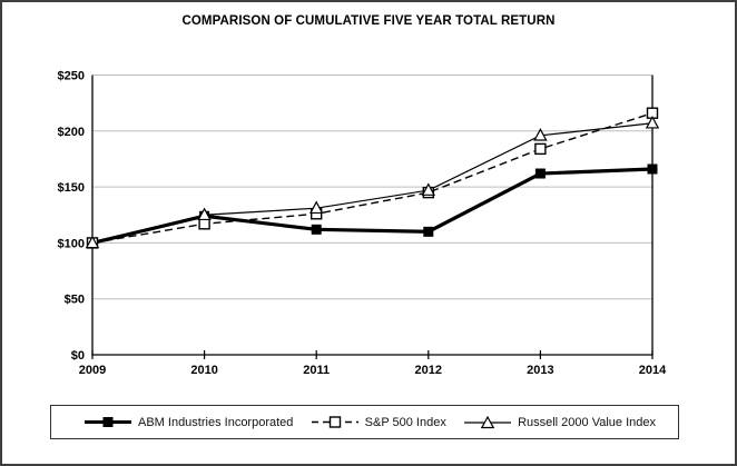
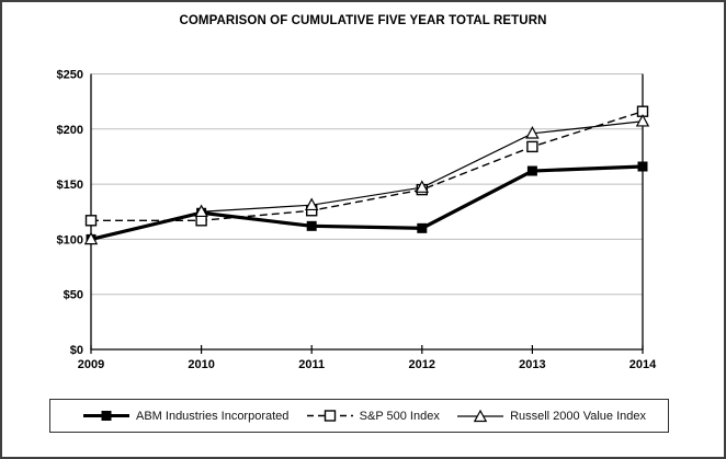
S&P 500 Index/2009: $100 -> $117
